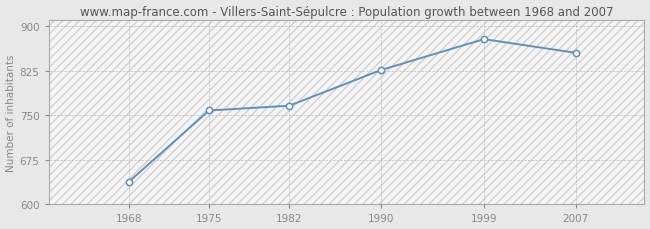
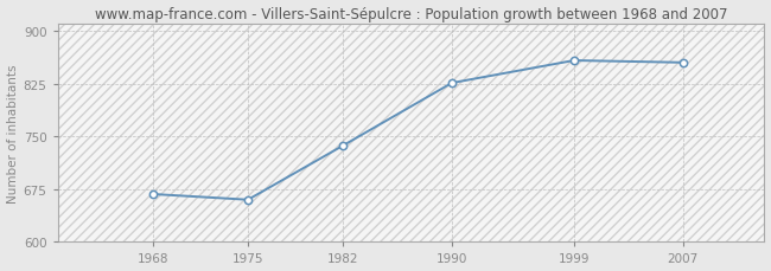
1968: 638 -> 668
1975: 758 -> 660
1982: 766 -> 737
1999: 878 -> 858
